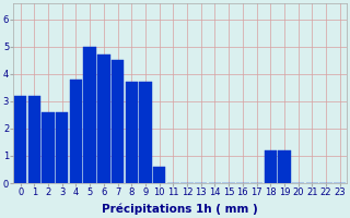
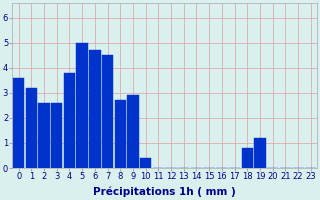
0: 3.2 -> 3.6
8: 3.7 -> 2.7
9: 3.7 -> 2.9
10: 0.6 -> 0.4
18: 1.2 -> 0.8
